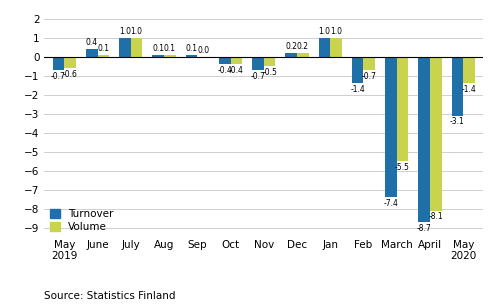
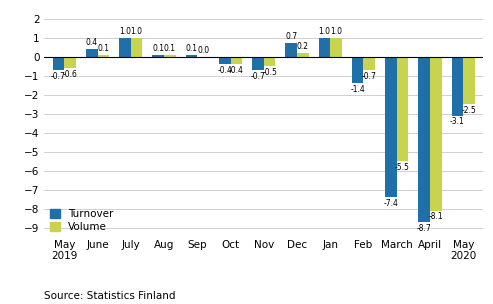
Turnover/Dec: 0.2 -> 0.7
Volume/May 2020: -1.4 -> -2.5
